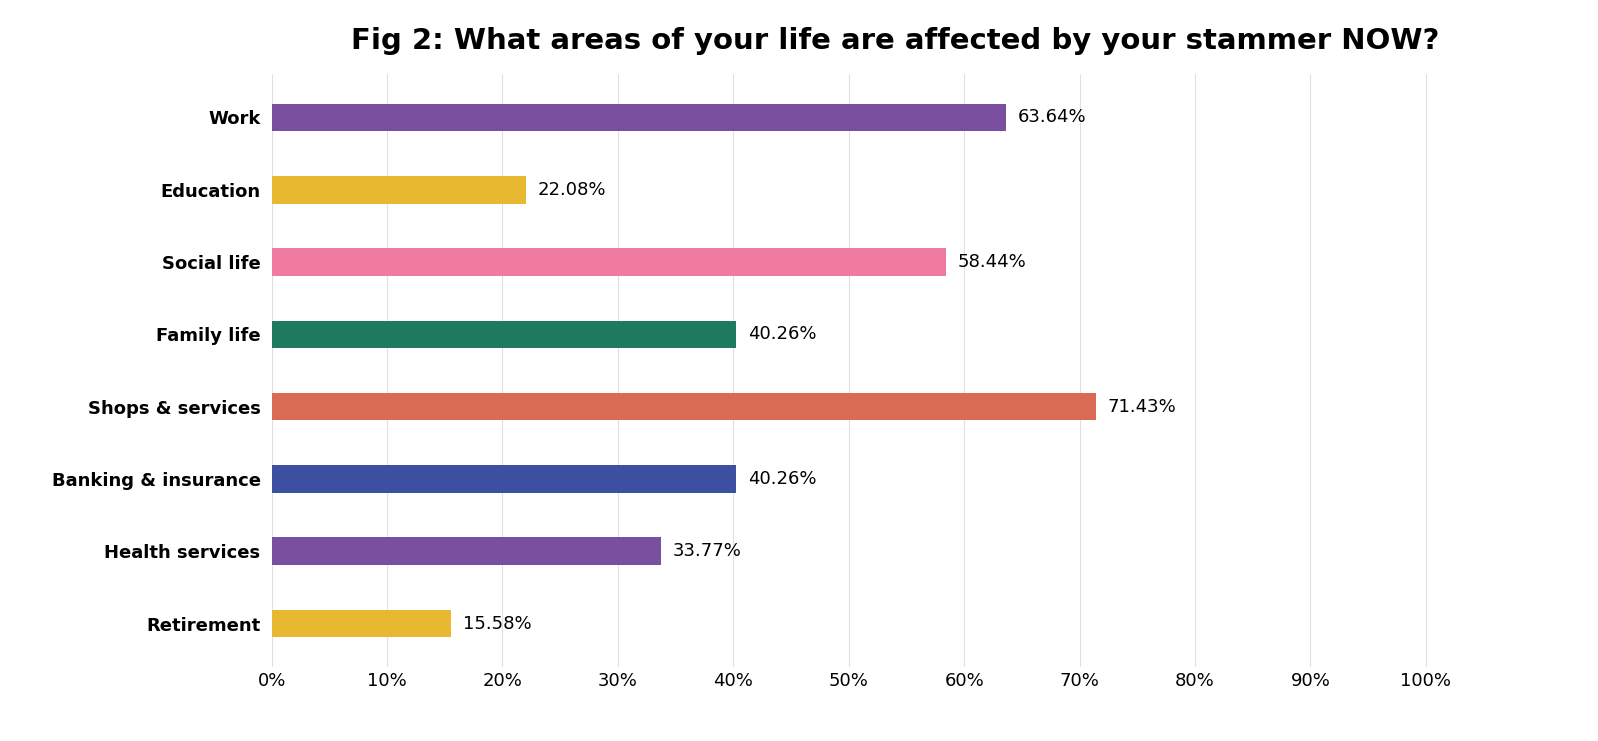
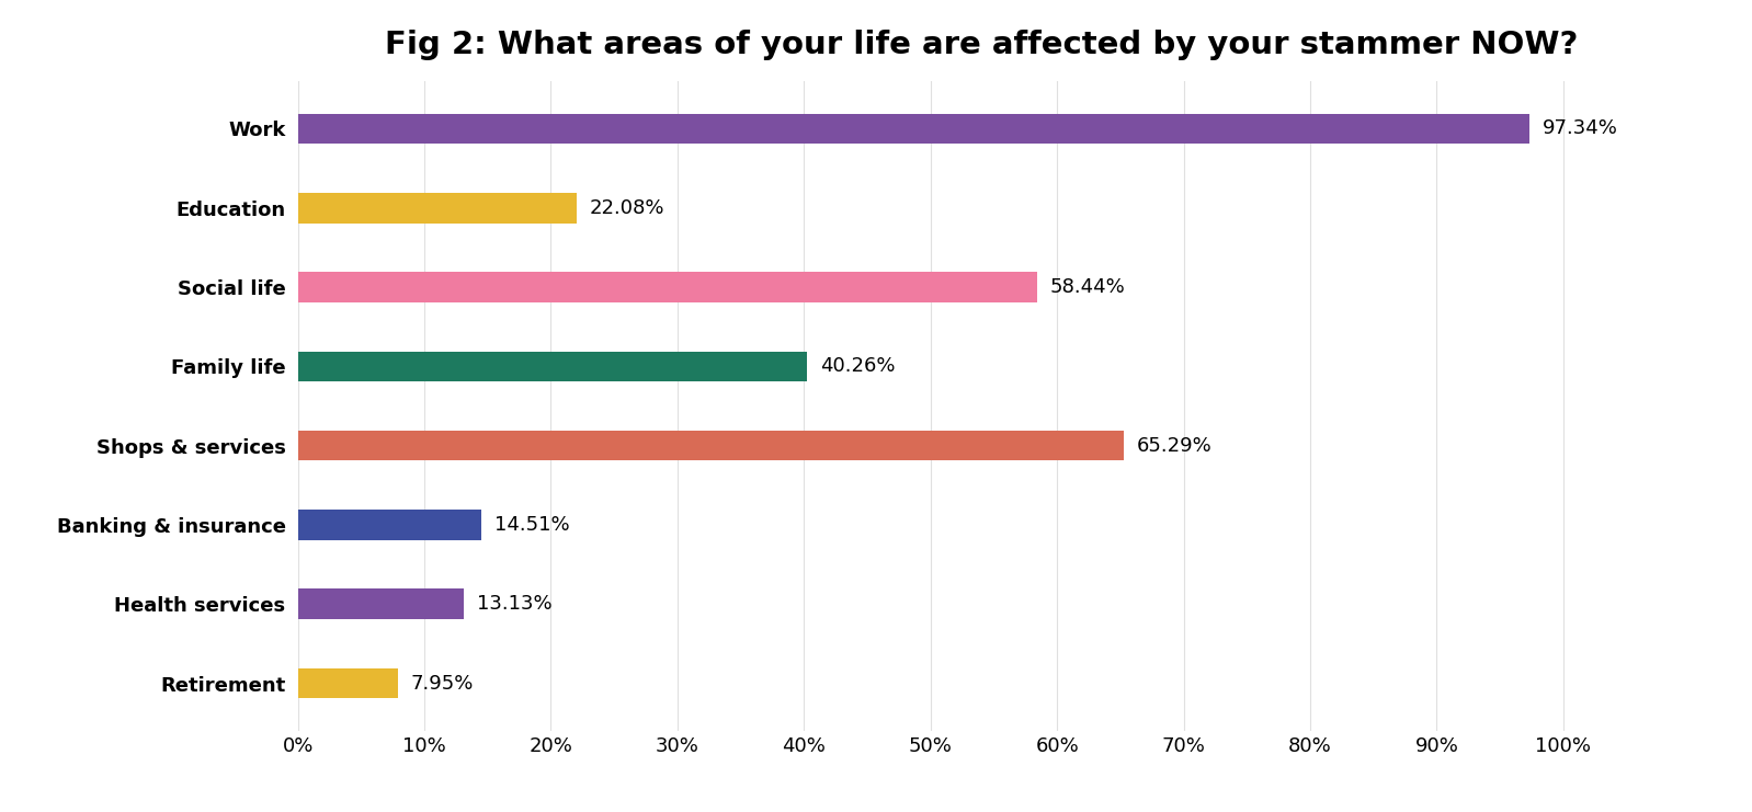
Work: 63.64% -> 97.34%
Shops & services: 71.43% -> 65.29%
Banking & insurance: 40.26% -> 14.51%
Health services: 33.77% -> 13.13%
Retirement: 15.58% -> 7.95%
